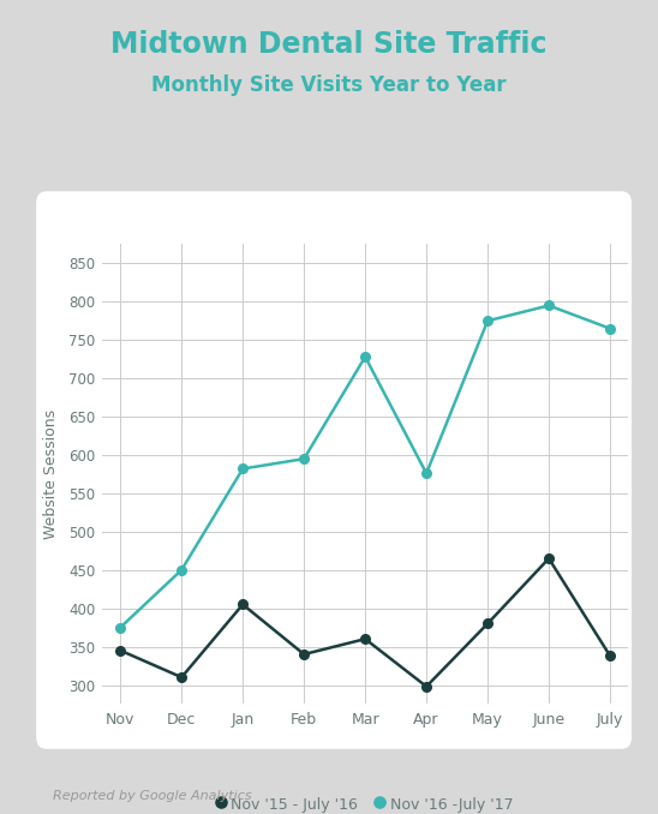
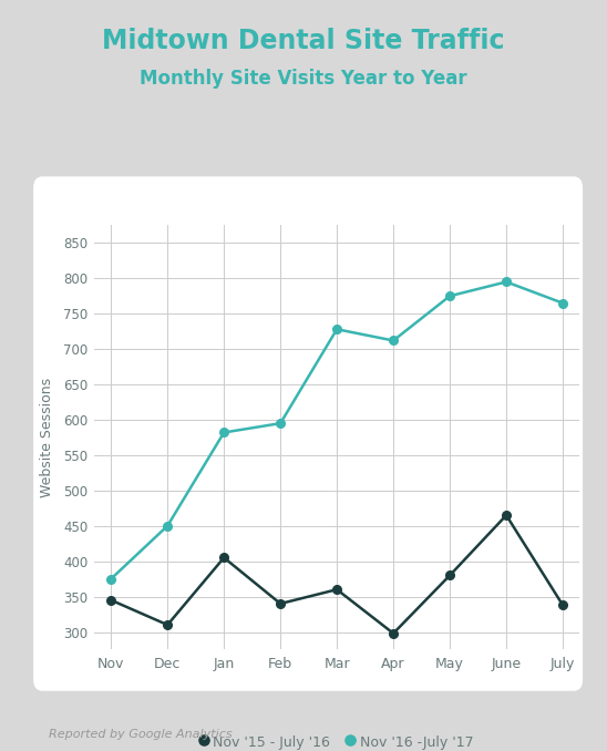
Nov '16 -July '17/Apr: 576 -> 712
